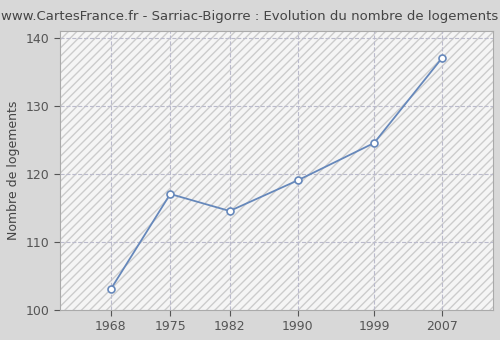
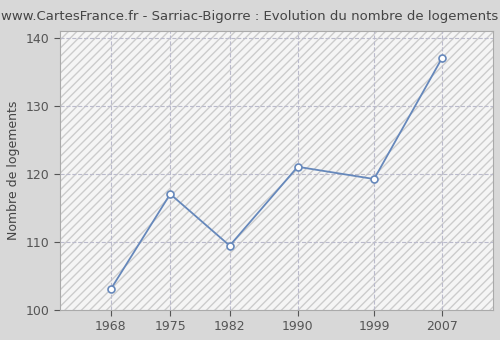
1982: 114.5 -> 109.4
1990: 119.0 -> 121.0
1999: 124.5 -> 119.2
